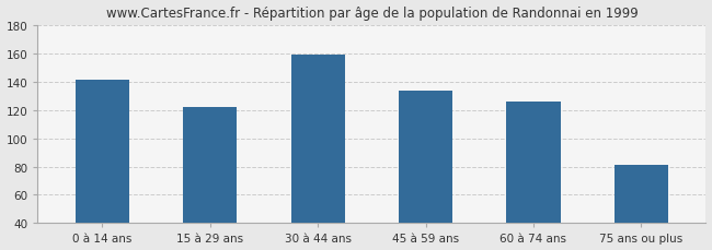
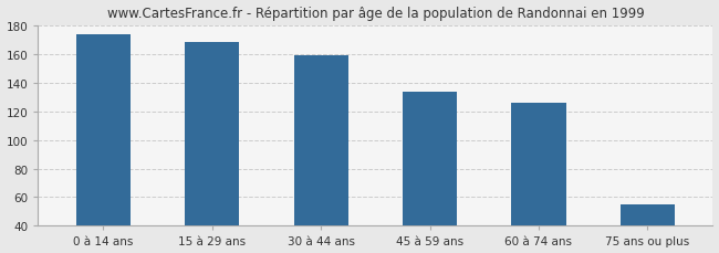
0 à 14 ans: 141 -> 174
15 à 29 ans: 122 -> 168
75 ans ou plus: 81 -> 55
